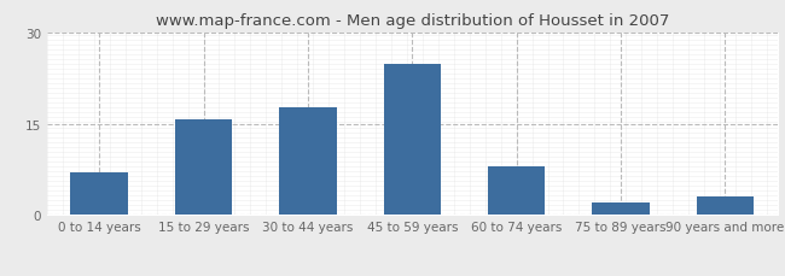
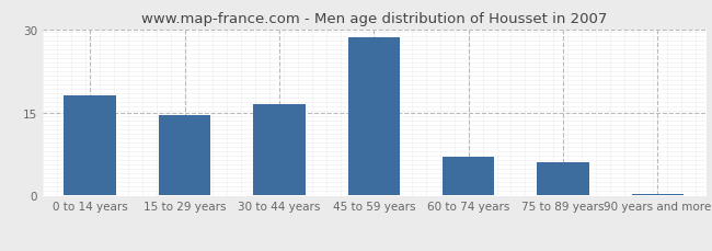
0 to 14 years: 7.0 -> 18.0
15 to 29 years: 15.6 -> 14.5
30 to 44 years: 17.6 -> 16.5
45 to 59 years: 24.8 -> 28.5
60 to 74 years: 8.0 -> 7.0
75 to 89 years: 2.0 -> 6.0
90 years and more: 3.0 -> 0.3
